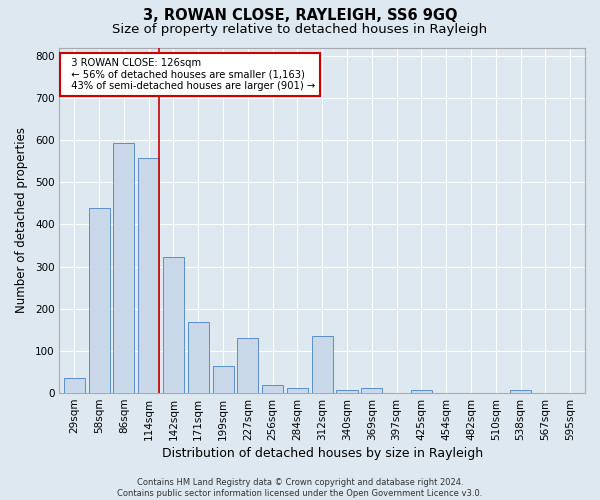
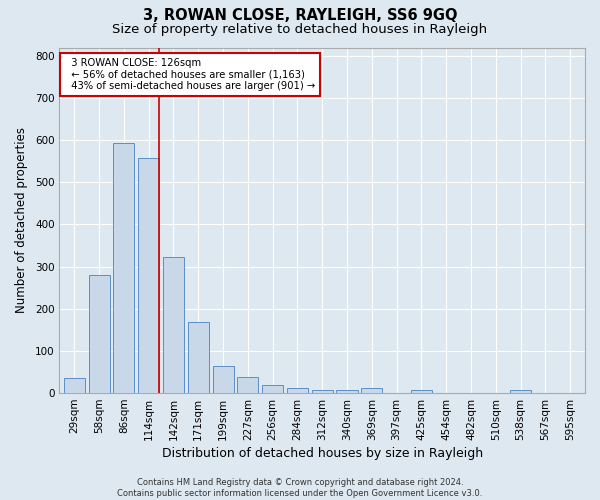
58sqm: 440 -> 280
227sqm: 130 -> 37
312sqm: 135 -> 8
